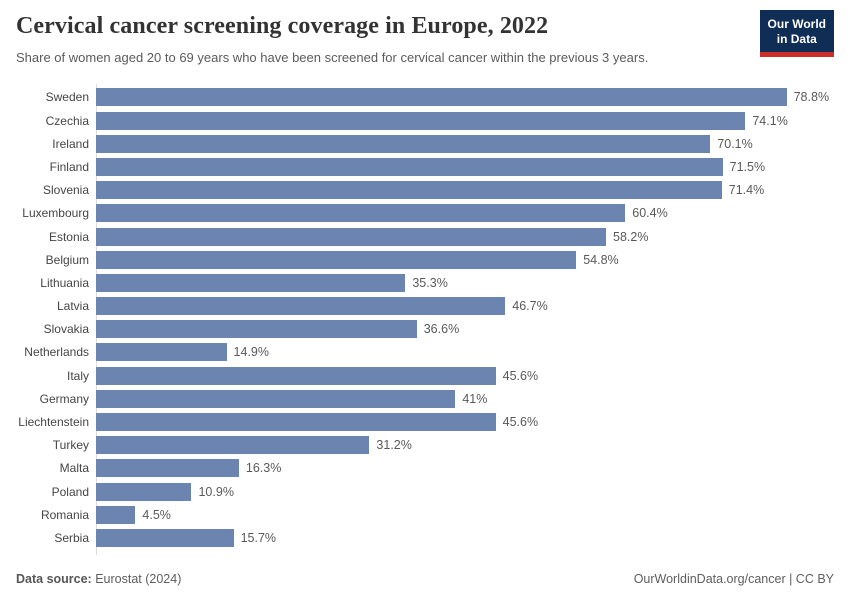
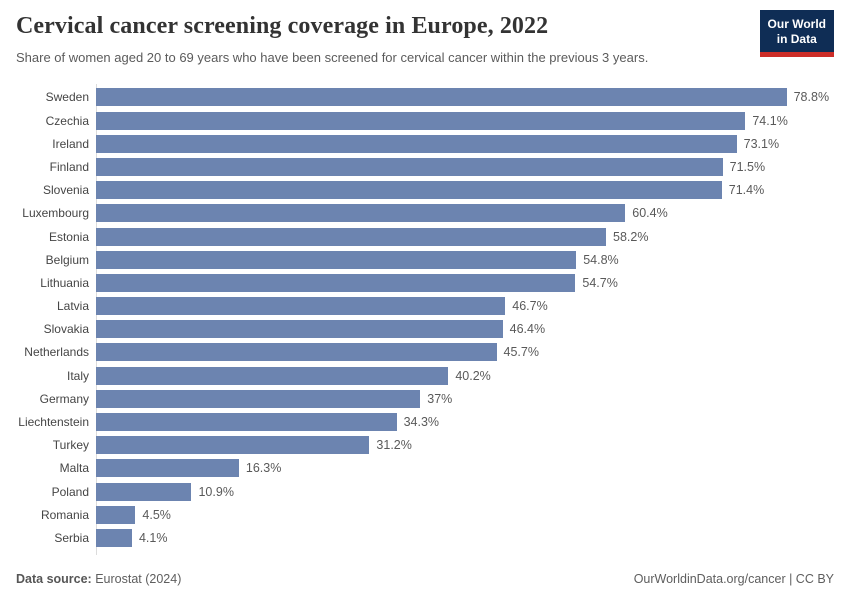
Ireland: 70.1% -> 73.1%
Lithuania: 35.3% -> 54.7%
Slovakia: 36.6% -> 46.4%
Netherlands: 14.9% -> 45.7%
Italy: 45.6% -> 40.2%
Germany: 41% -> 37%
Liechtenstein: 45.6% -> 34.3%
Serbia: 15.7% -> 4.1%
